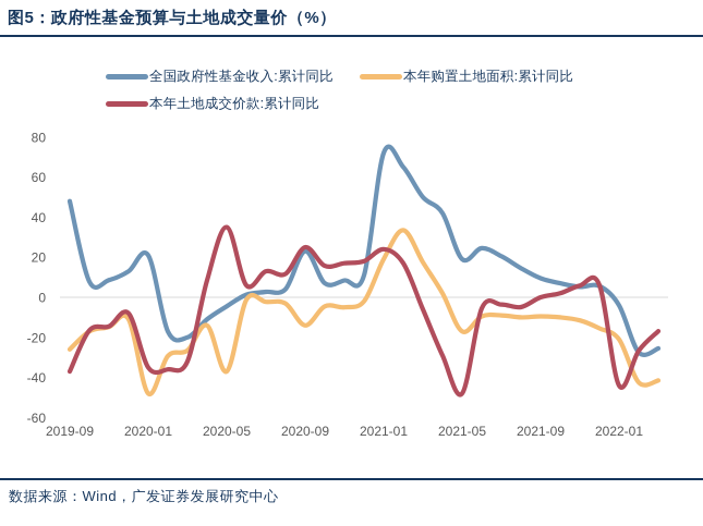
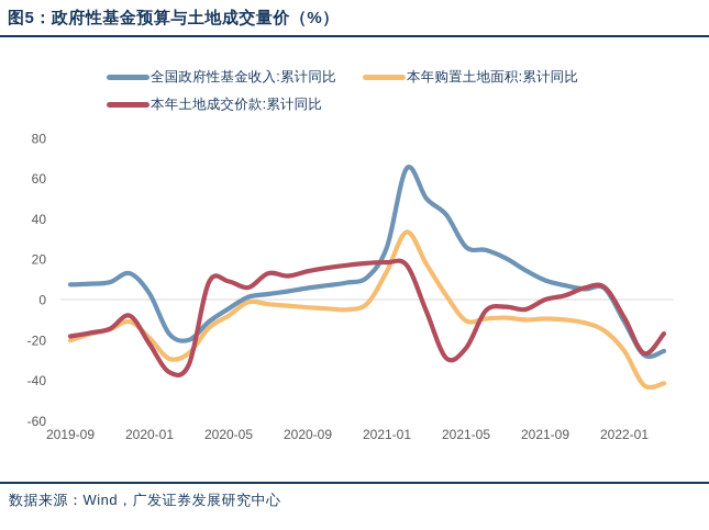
全国政府性基金收入:累计同比/2019-09: 48 -> 7
本年购置土地面积:累计同比/2019-09: -26 -> -20
本年土地成交价款:累计同比/2019-09: -37 -> -18
全国政府性基金收入:累计同比/2020-01: 21 -> 3
本年购置土地面积:累计同比/2020-01: -48 -> -19
本年土地成交价款:累计同比/2020-01: -35 -> -22
本年购置土地面积:累计同比/2020-05: -37 -> -8
本年土地成交价款:累计同比/2020-05: 35 -> 9
全国政府性基金收入:累计同比/2020-09: 23 -> 6
本年购置土地面积:累计同比/2020-09: -14 -> -4
本年土地成交价款:累计同比/2020-09: 25 -> 14
全国政府性基金收入:累计同比/2021-01: 72 -> 26
本年购置土地面积:累计同比/2021-01: 19 -> 14
本年土地成交价款:累计同比/2021-01: 24 -> 18
全国政府性基金收入:累计同比/2021-05: 19 -> 26
本年购置土地面积:累计同比/2021-05: -17 -> -10
本年土地成交价款:累计同比/2021-05: -48 -> -24
全国政府性基金收入:累计同比/2022-01: -4 -> -11
本年购置土地面积:累计同比/2022-01: -21 -> -26
本年土地成交价款:累计同比/2022-01: -44 -> -9
